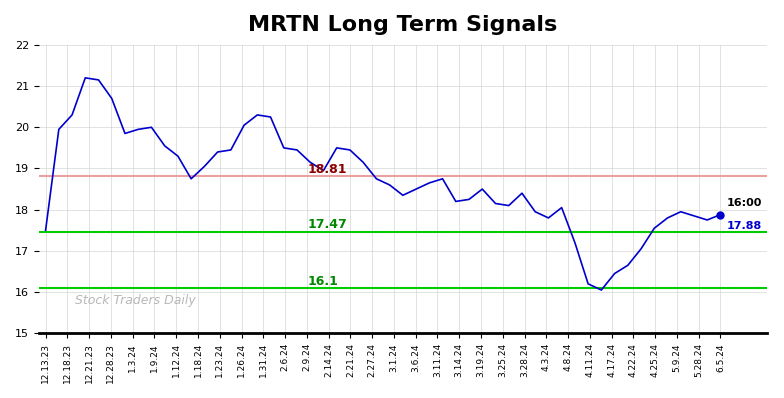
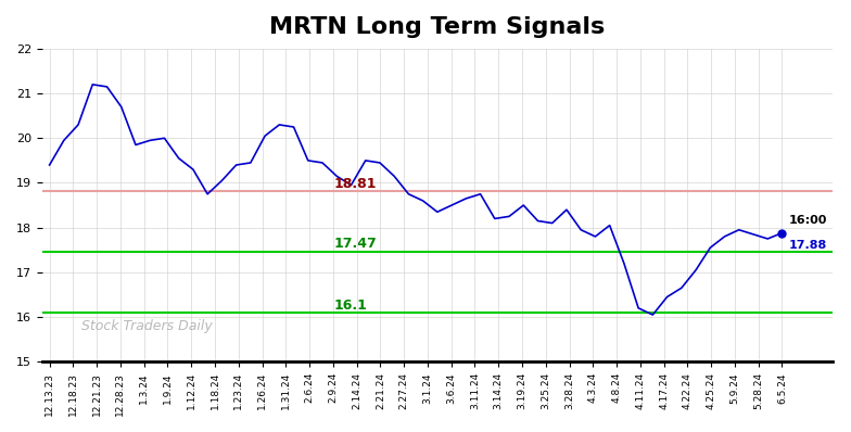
12.13.23: 17.50 -> 19.40
